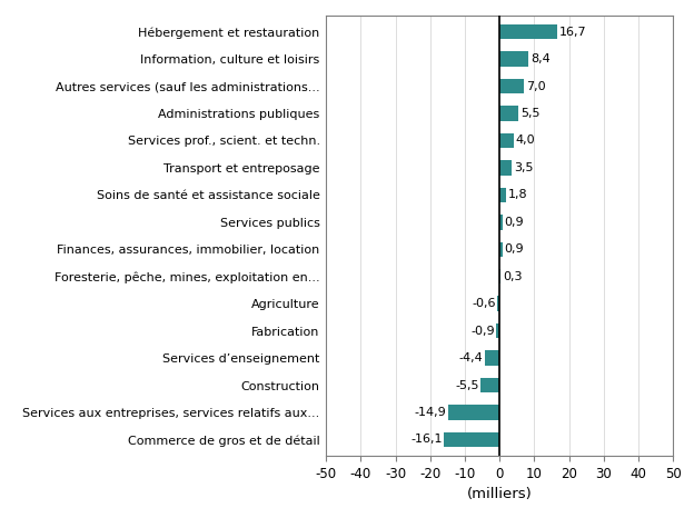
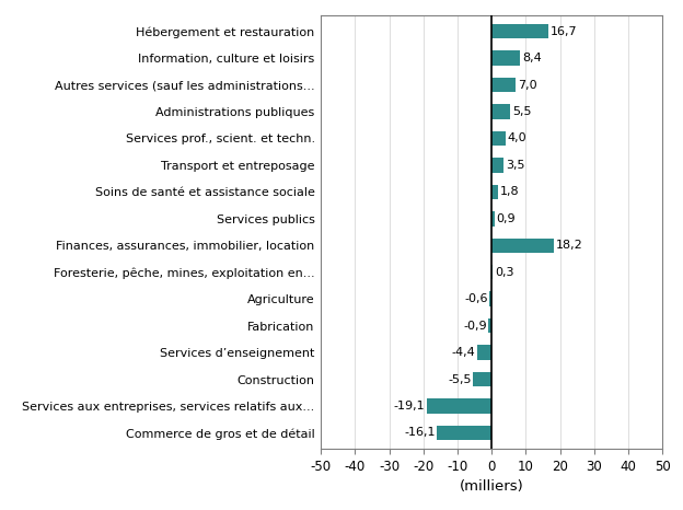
Finances, assurances, immobilier, location: 0,9 -> 18,2
Services aux entreprises, services relatifs aux...: -14,9 -> -19,1
